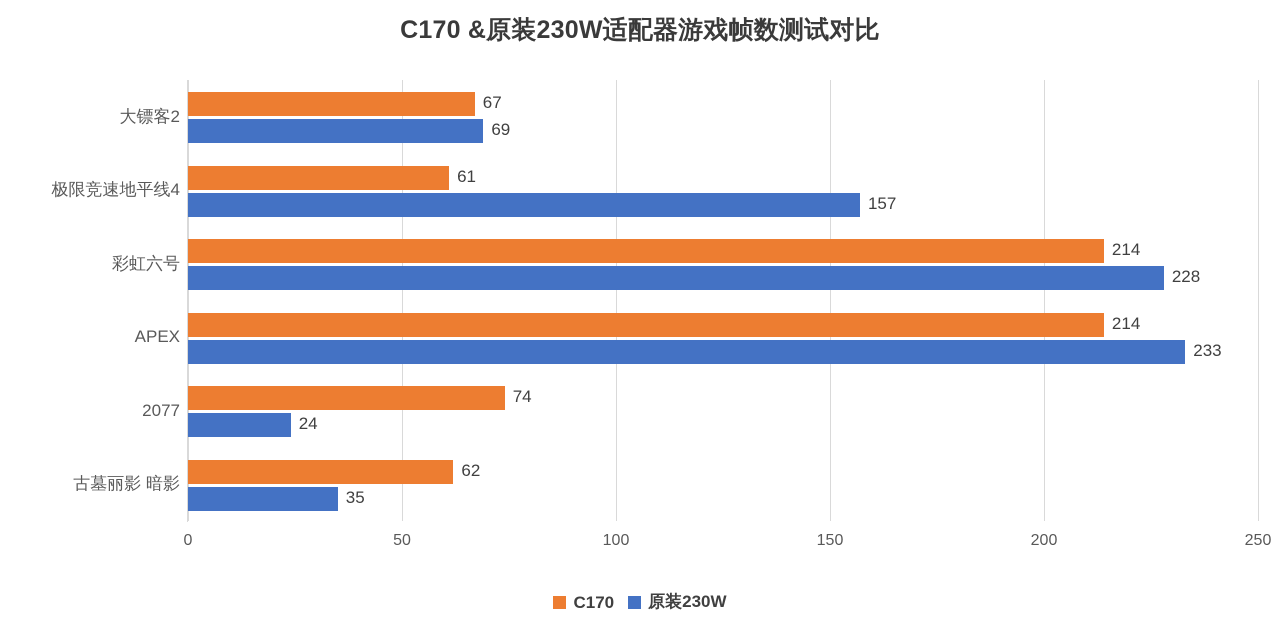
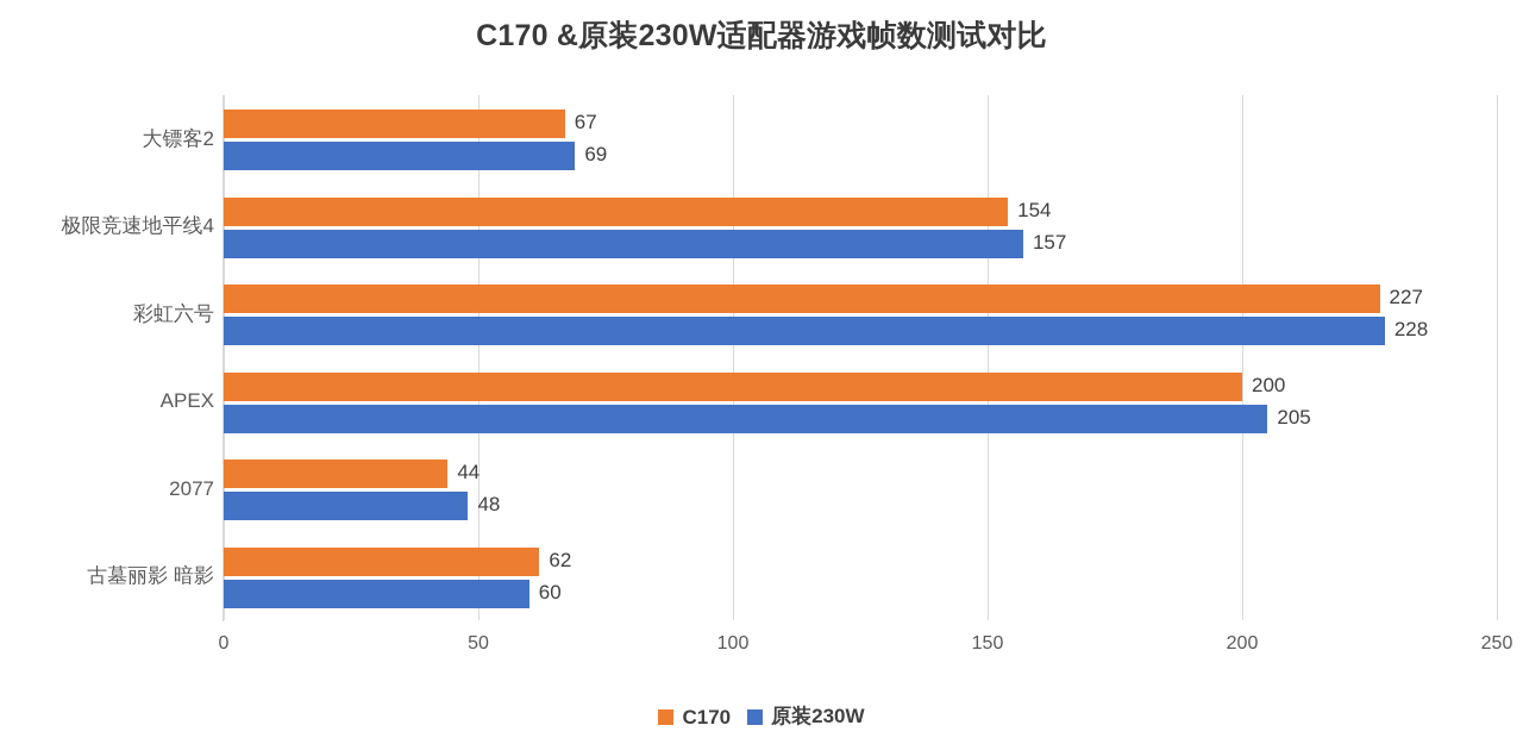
C170/极限竞速地平线4: 61 -> 154
C170/彩虹六号: 214 -> 227
C170/APEX: 214 -> 200
原装230W/APEX: 233 -> 205
C170/2077: 74 -> 44
原装230W/2077: 24 -> 48
原装230W/古墓丽影 暗影: 35 -> 60
